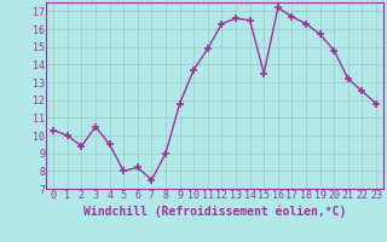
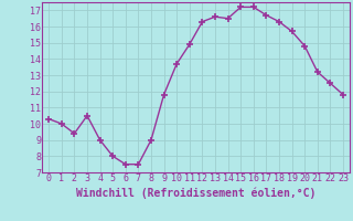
4: 9.5 -> 9.0
6: 8.2 -> 7.5
15: 13.5 -> 17.2
